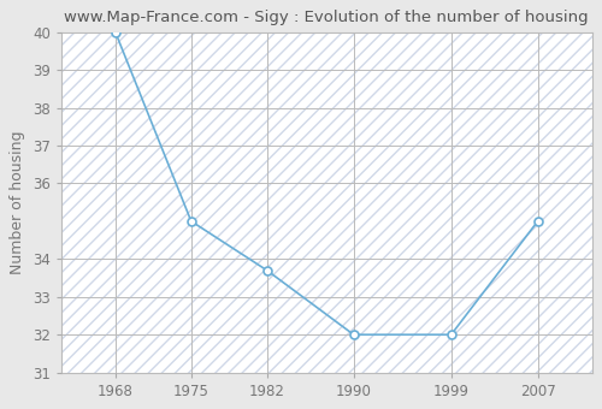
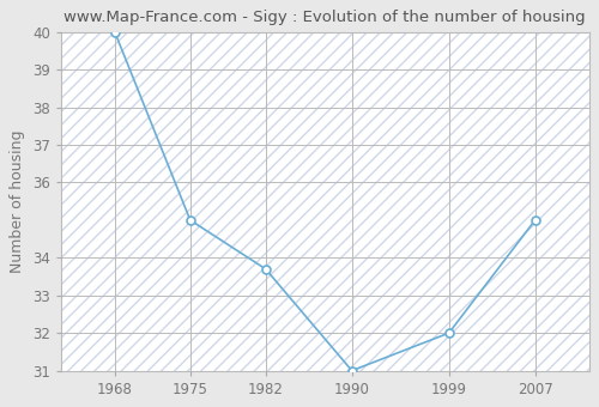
1990: 32.0 -> 31.0
